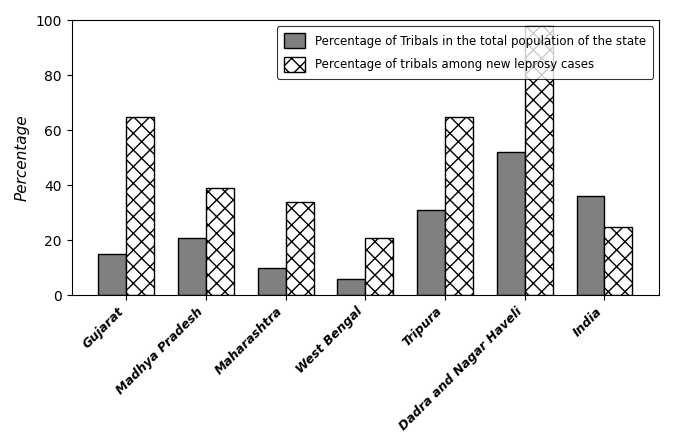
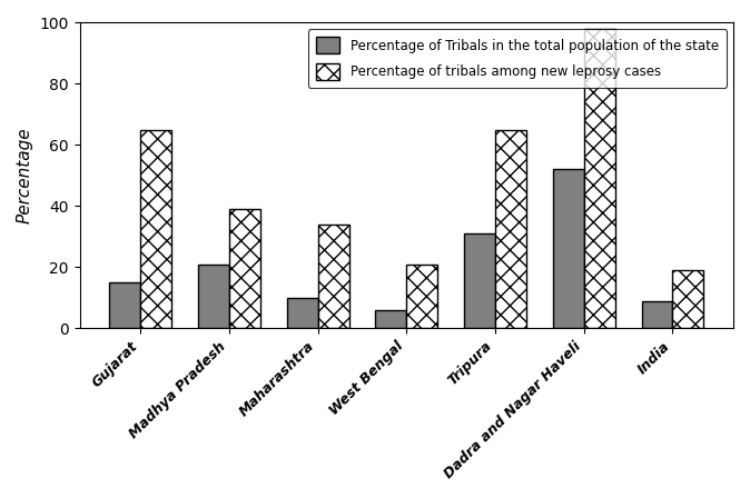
Percentage of Tribals in the total population of the state/India: 36 -> 9
Percentage of tribals among new leprosy cases/India: 25 -> 19
